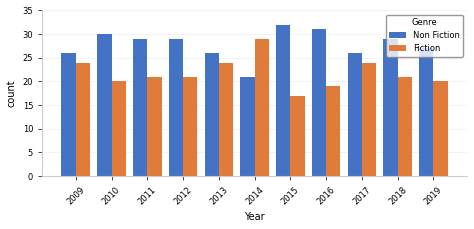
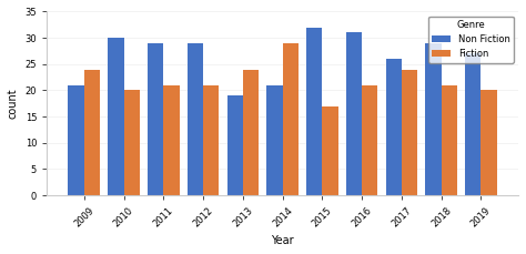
Non Fiction/2009: 26 -> 21
Non Fiction/2013: 26 -> 19
Fiction/2016: 19 -> 21
